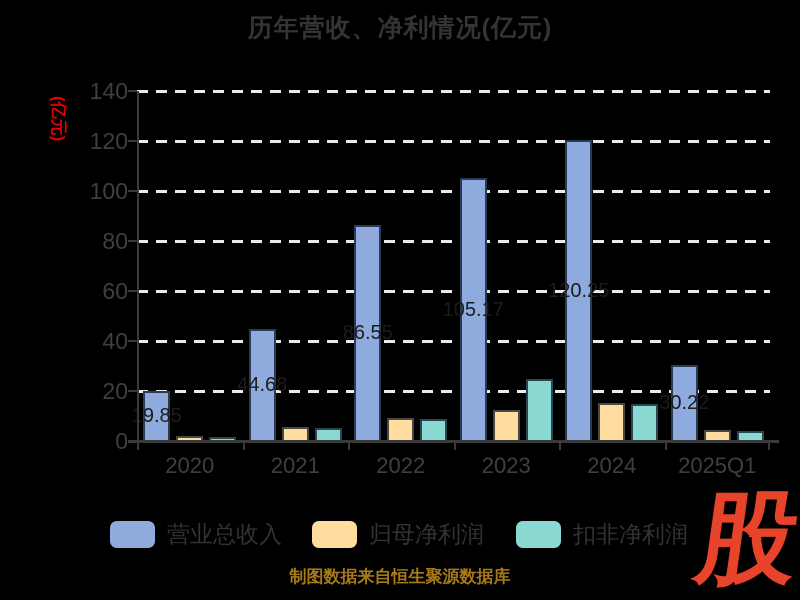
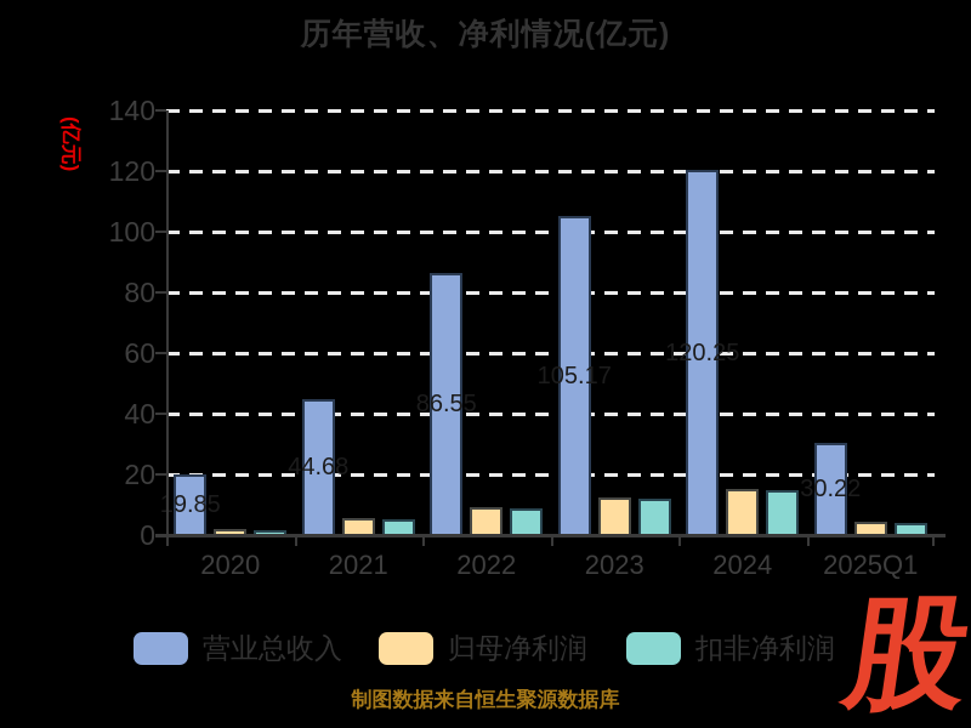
扣非净利润/2023: 25 -> 12
